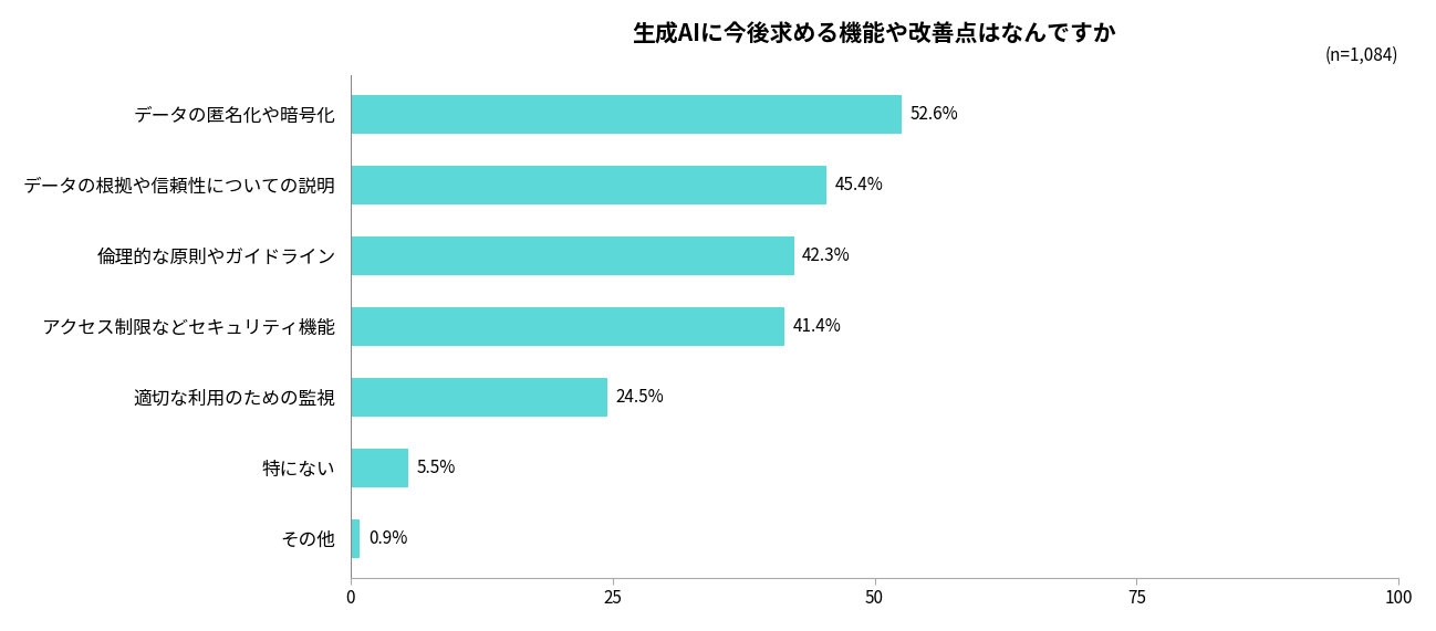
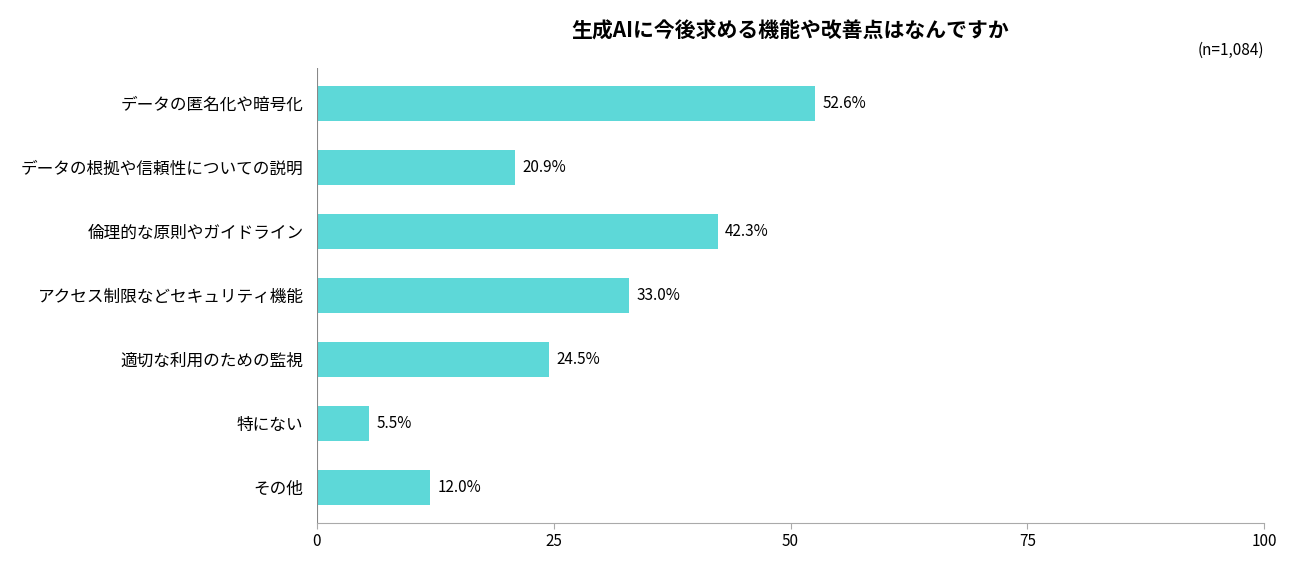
データの根拠や信頼性についての説明: 45.4% -> 20.9%
アクセス制限などセキュリティ機能: 41.4% -> 33.0%
その他: 0.9% -> 12.0%
